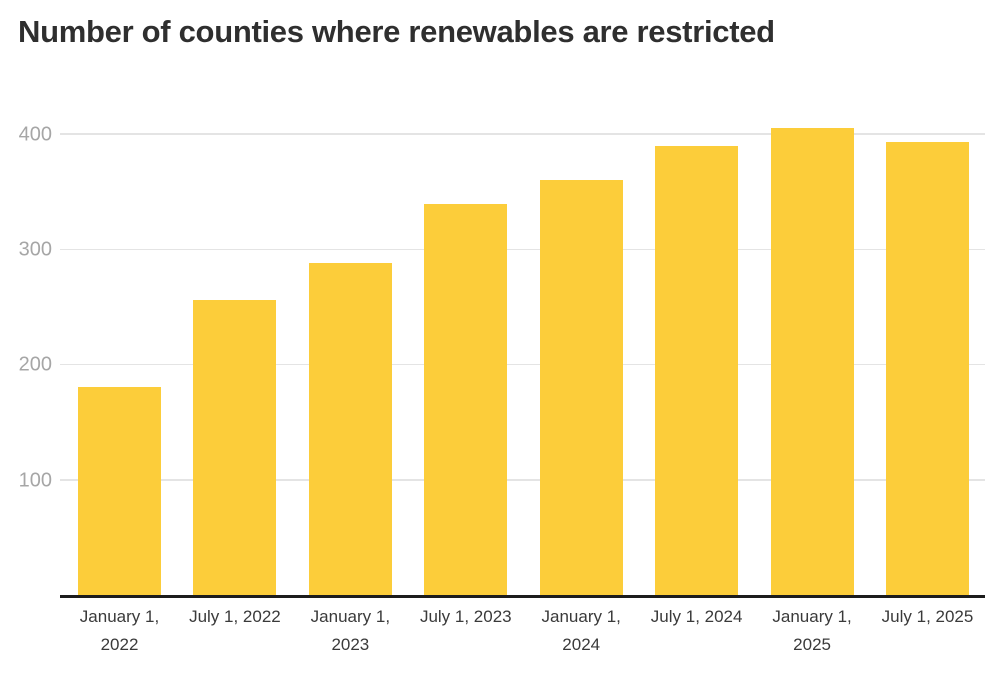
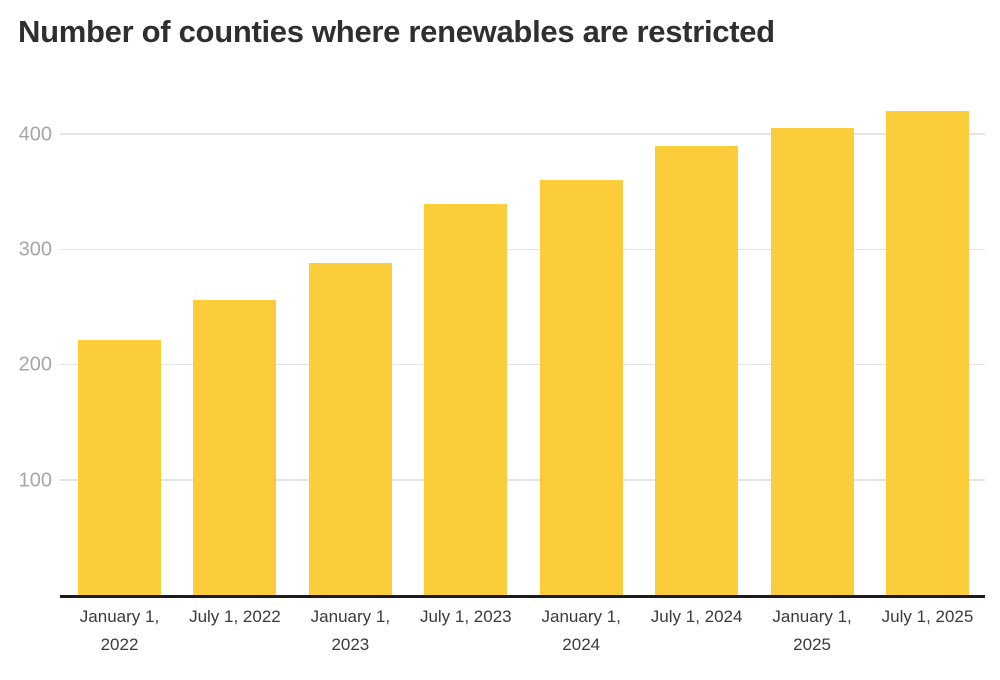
January 1, 2022: 181 -> 222
July 1, 2025: 394 -> 421
